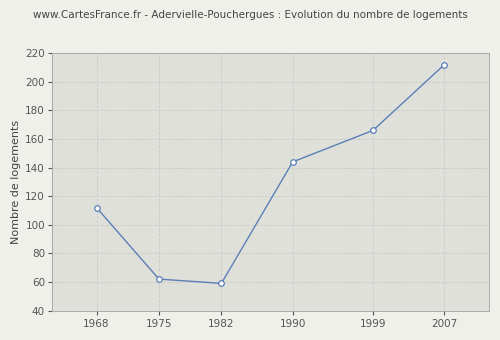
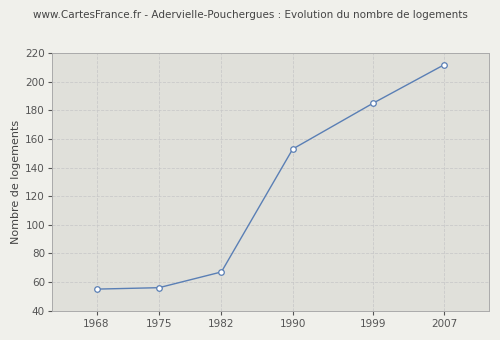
1968: 112 -> 55
1975: 62 -> 56
1982: 59 -> 67
1990: 144 -> 153
1999: 166 -> 185
